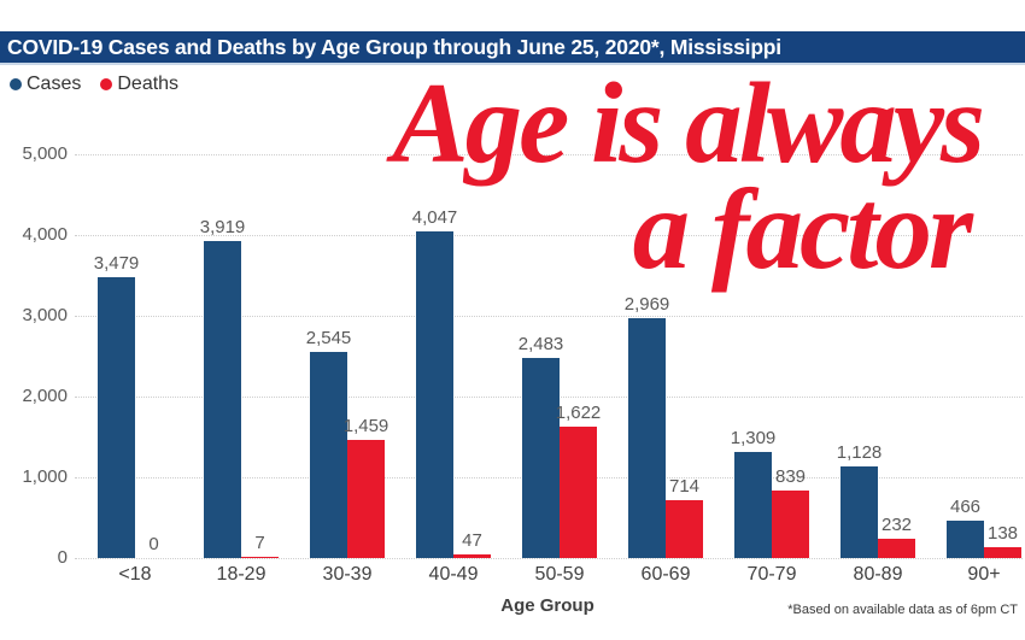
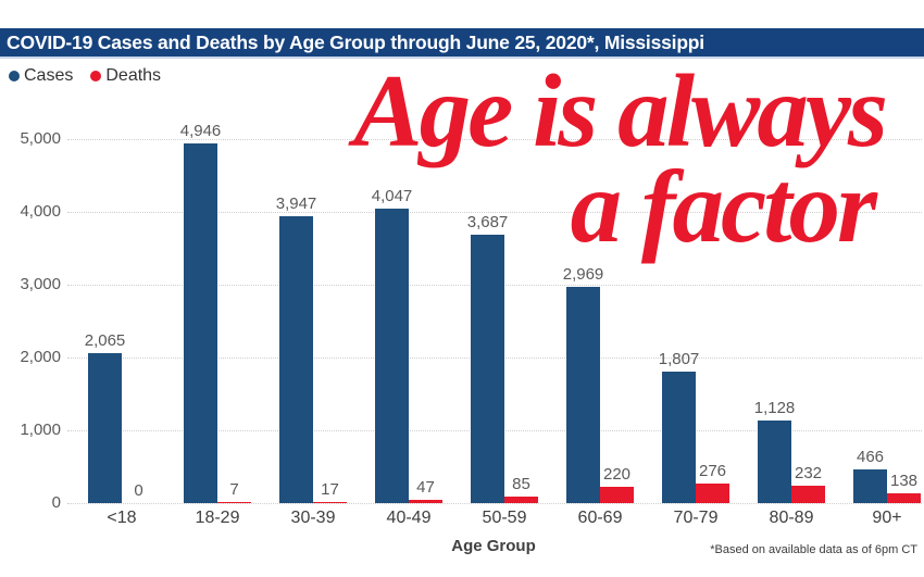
Cases/<18: 3,479 -> 2,065
Cases/18-29: 3,919 -> 4,946
Cases/30-39: 2,545 -> 3,947
Deaths/30-39: 1,459 -> 17
Cases/50-59: 2,483 -> 3,687
Deaths/50-59: 1,622 -> 85
Deaths/60-69: 714 -> 220
Cases/70-79: 1,309 -> 1,807
Deaths/70-79: 839 -> 276
